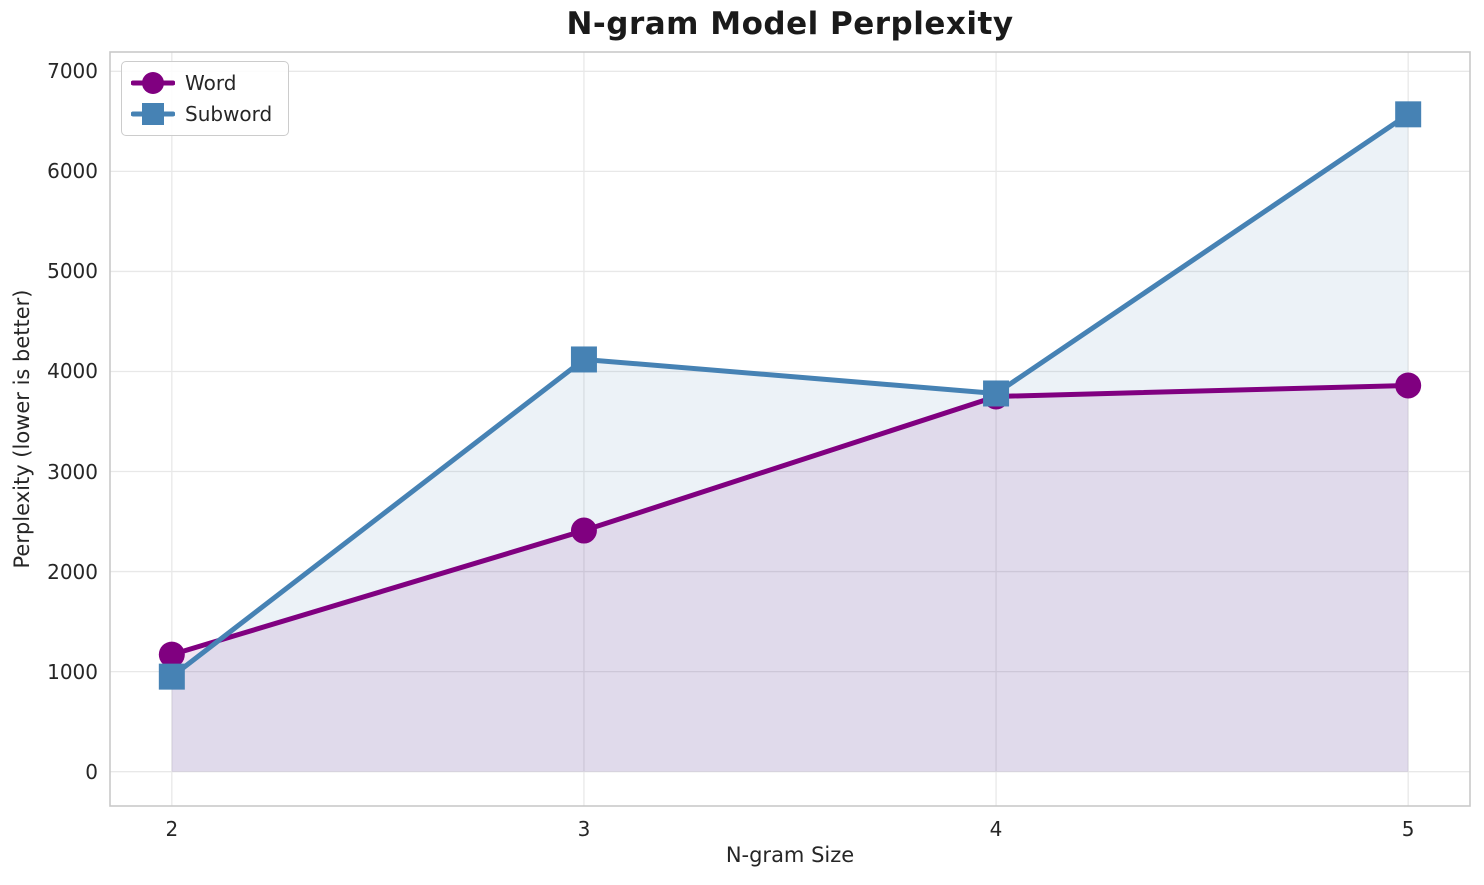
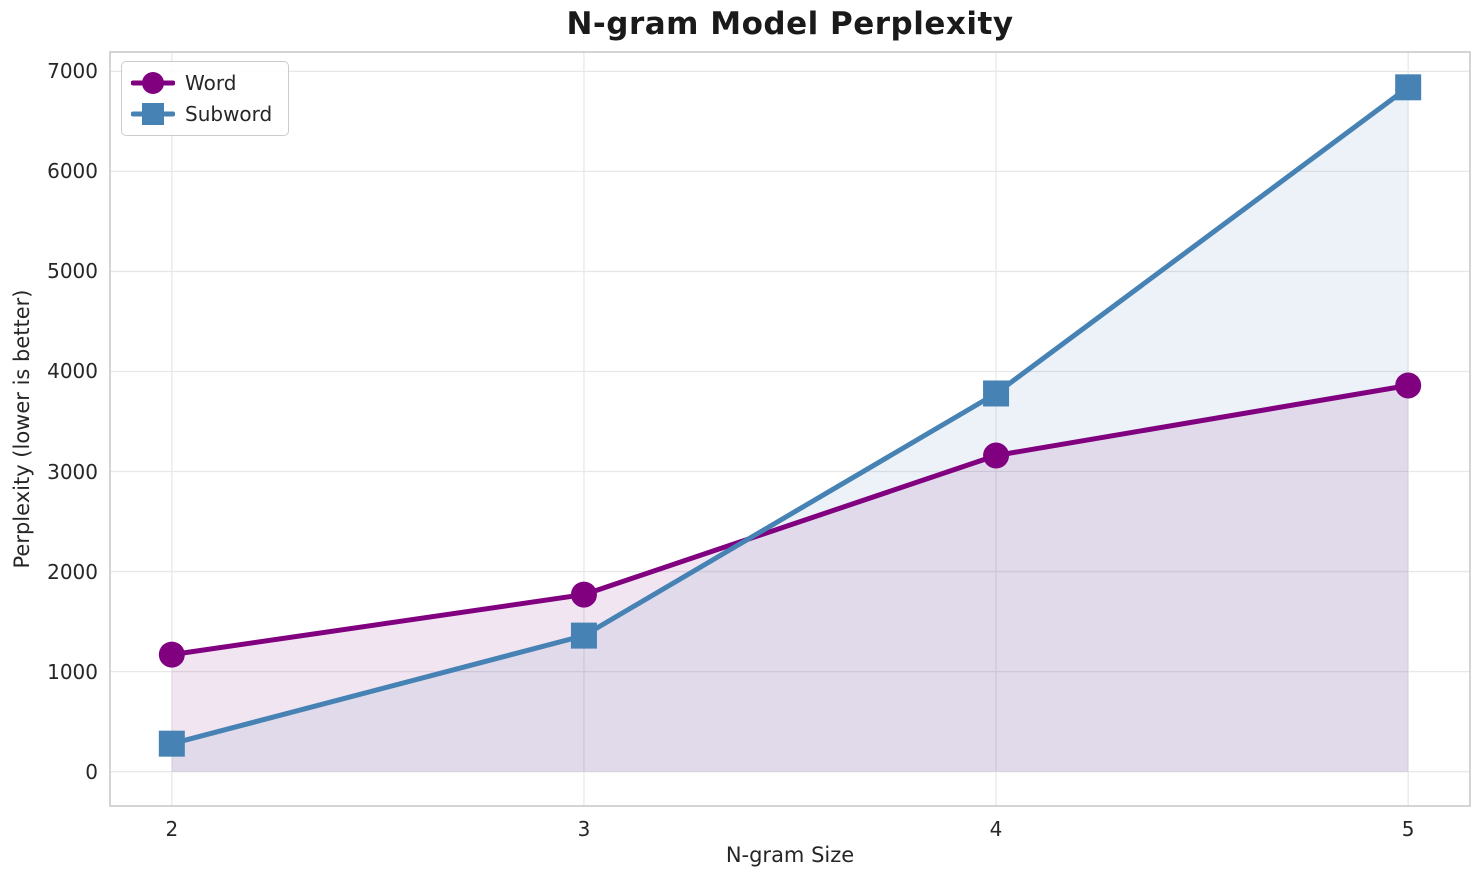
Subword/2: 950 -> 280
Word/3: 2410 -> 1770
Subword/3: 4120 -> 1360
Word/4: 3750 -> 3160
Subword/5: 6570 -> 6840
